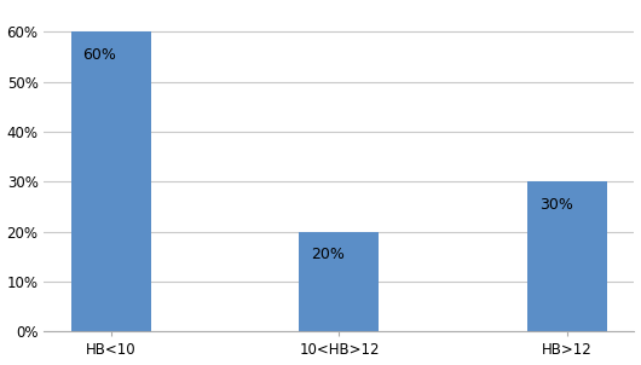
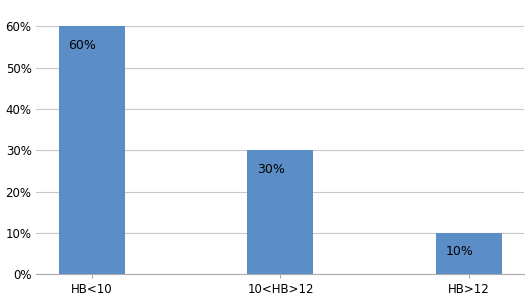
10<HB>12: 20% -> 30%
HB>12: 30% -> 10%
